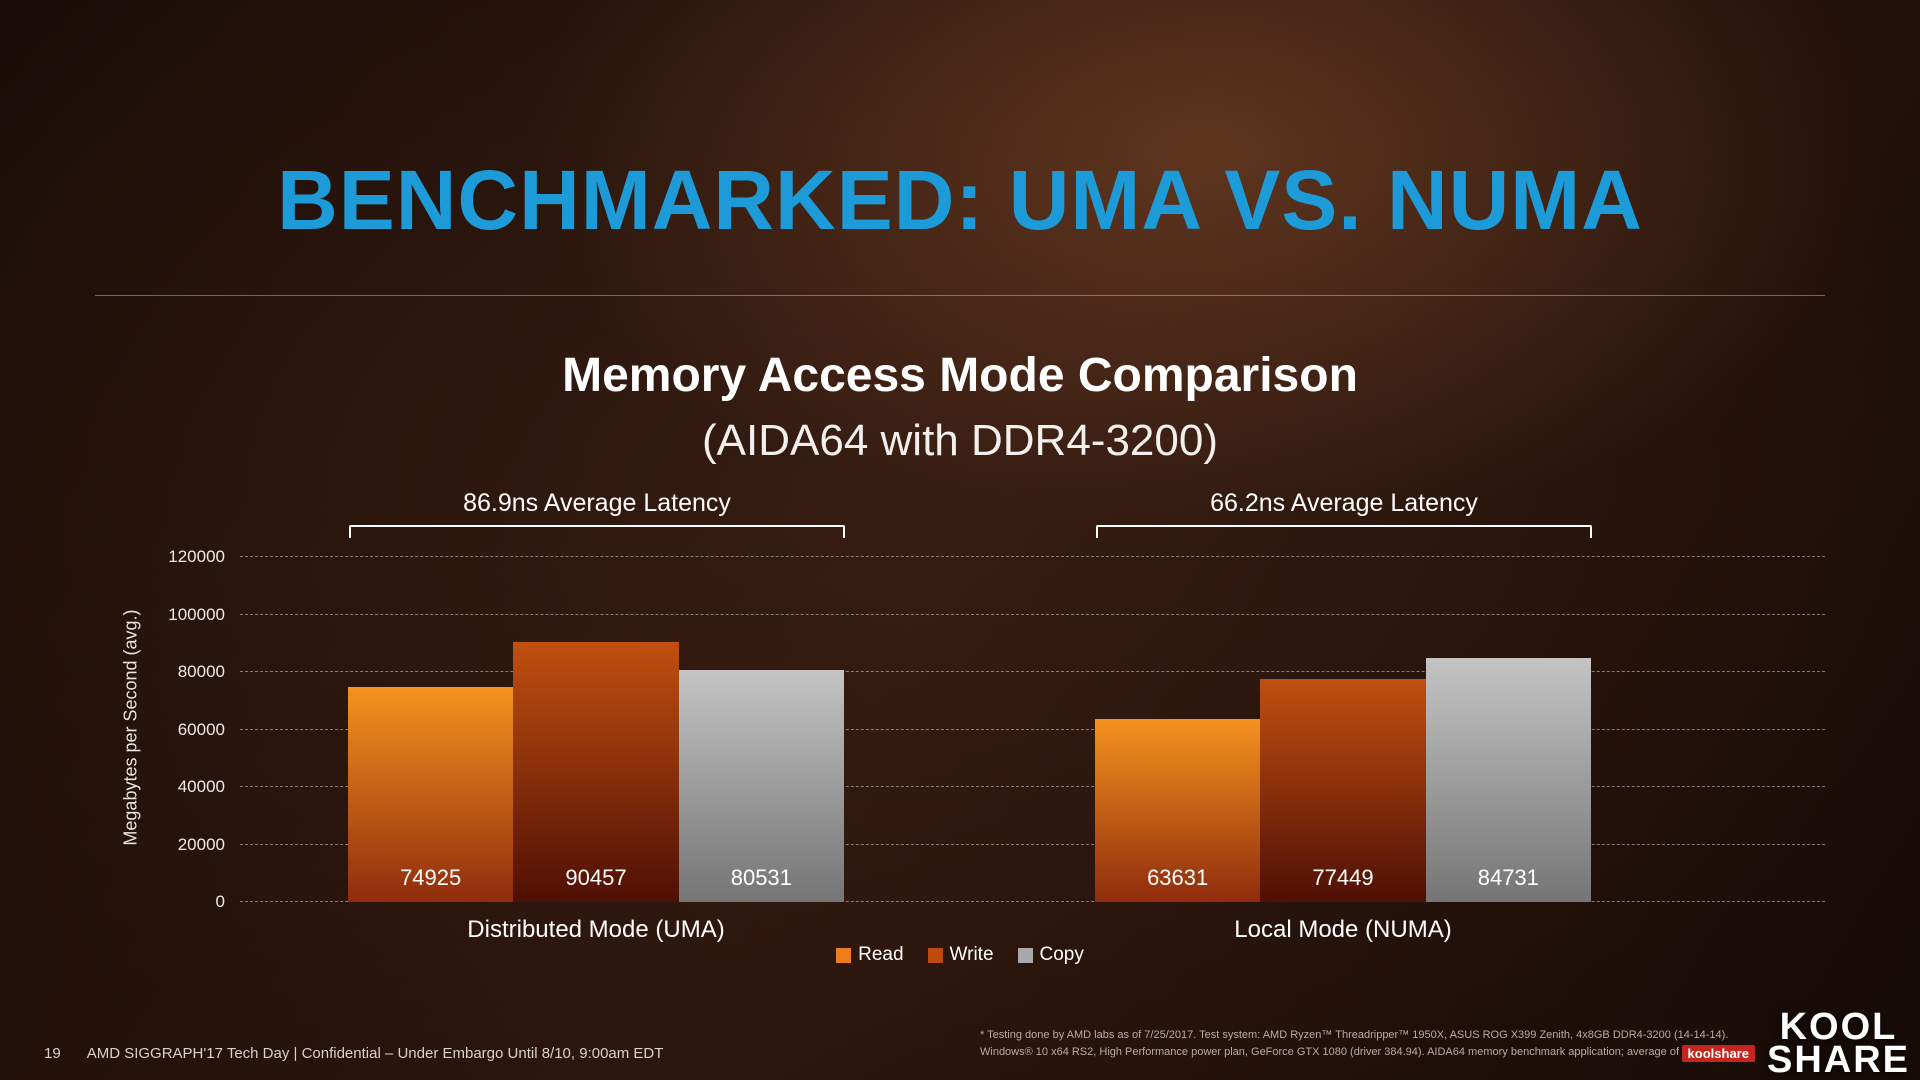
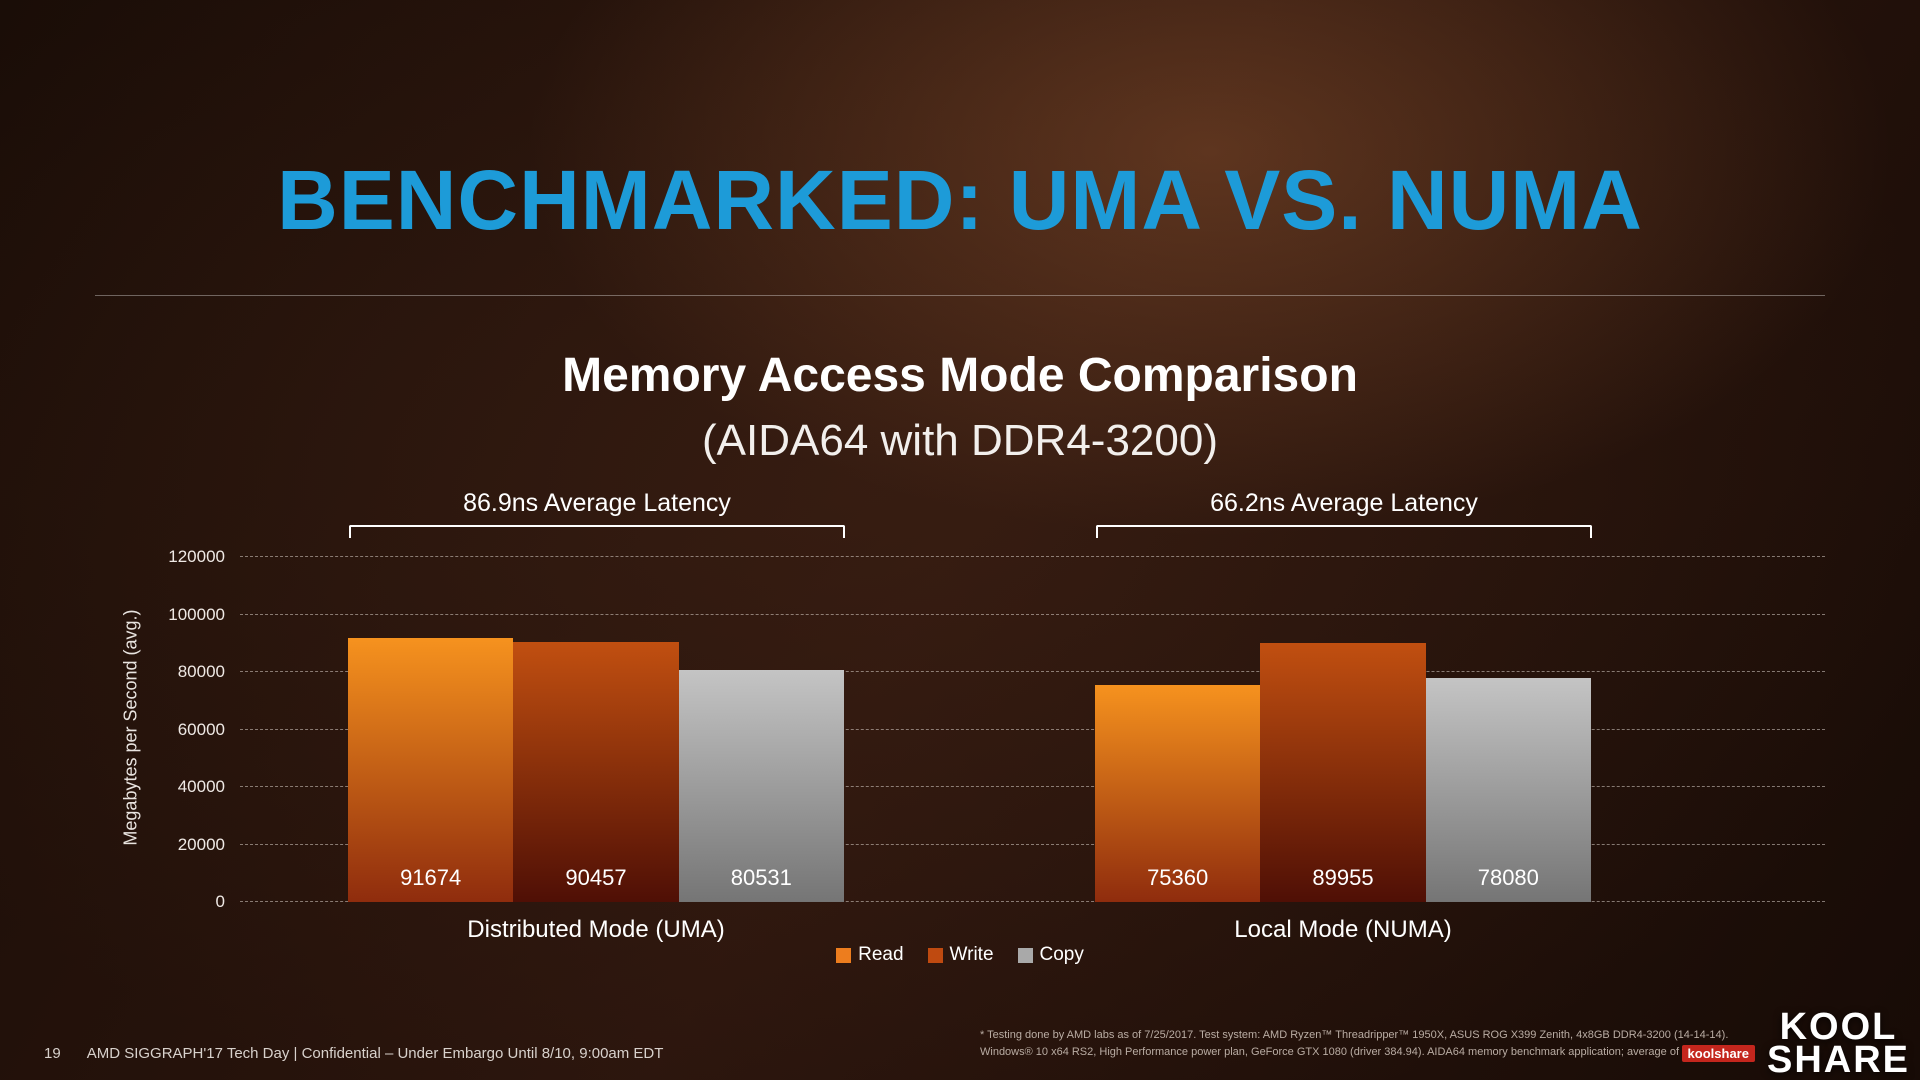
Read/Distributed Mode (UMA): 74925 -> 91674
Read/Local Mode (NUMA): 63631 -> 75360
Write/Local Mode (NUMA): 77449 -> 89955
Copy/Local Mode (NUMA): 84731 -> 78080
